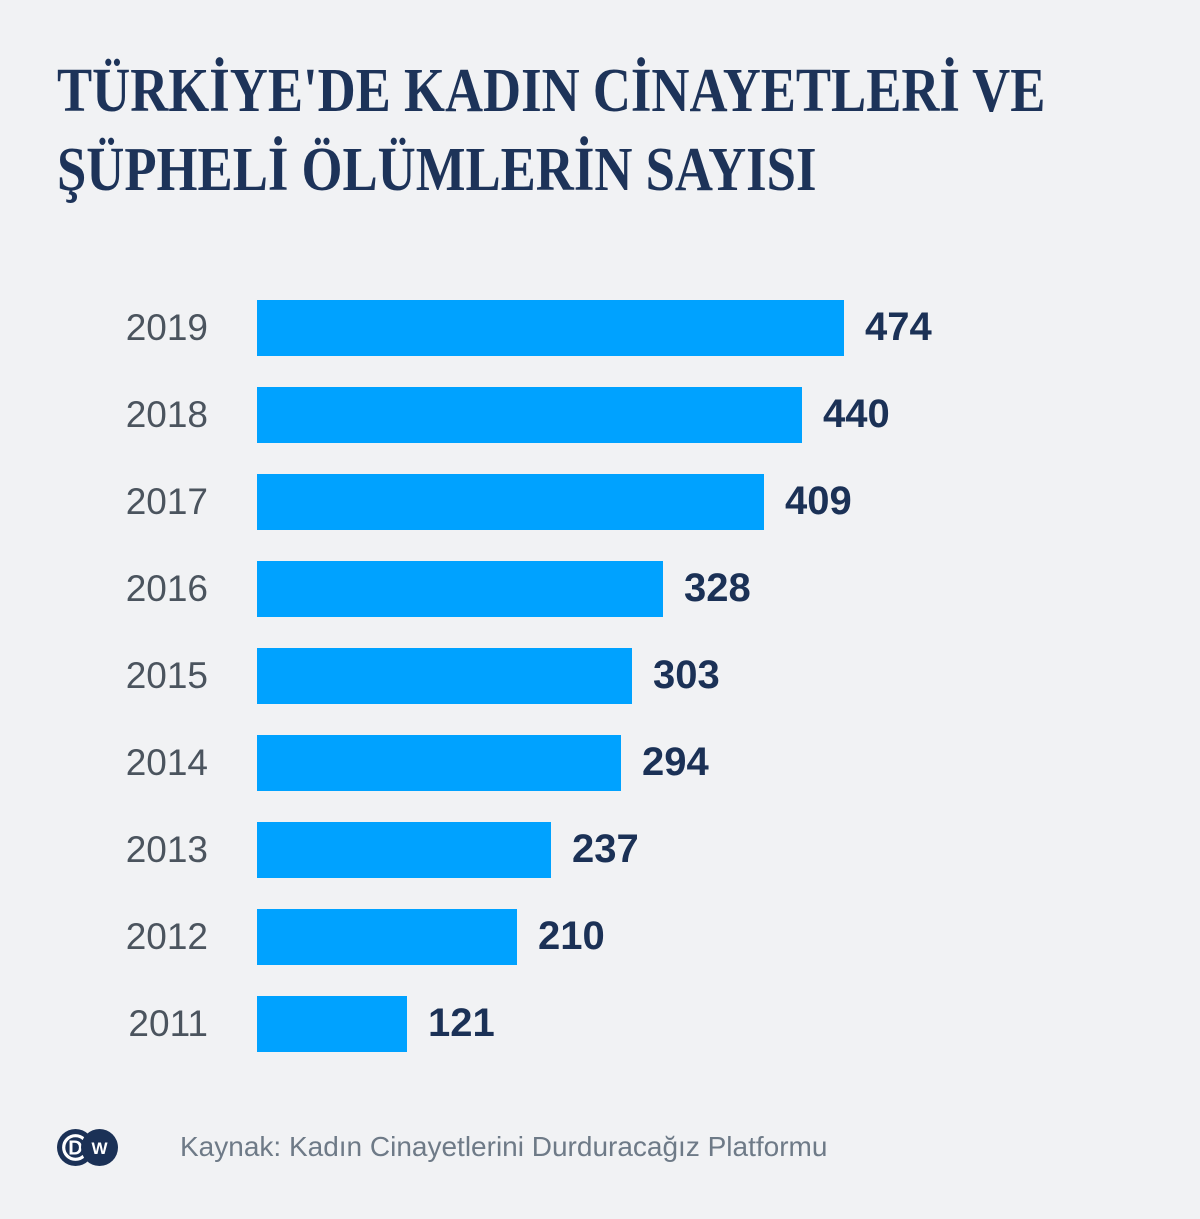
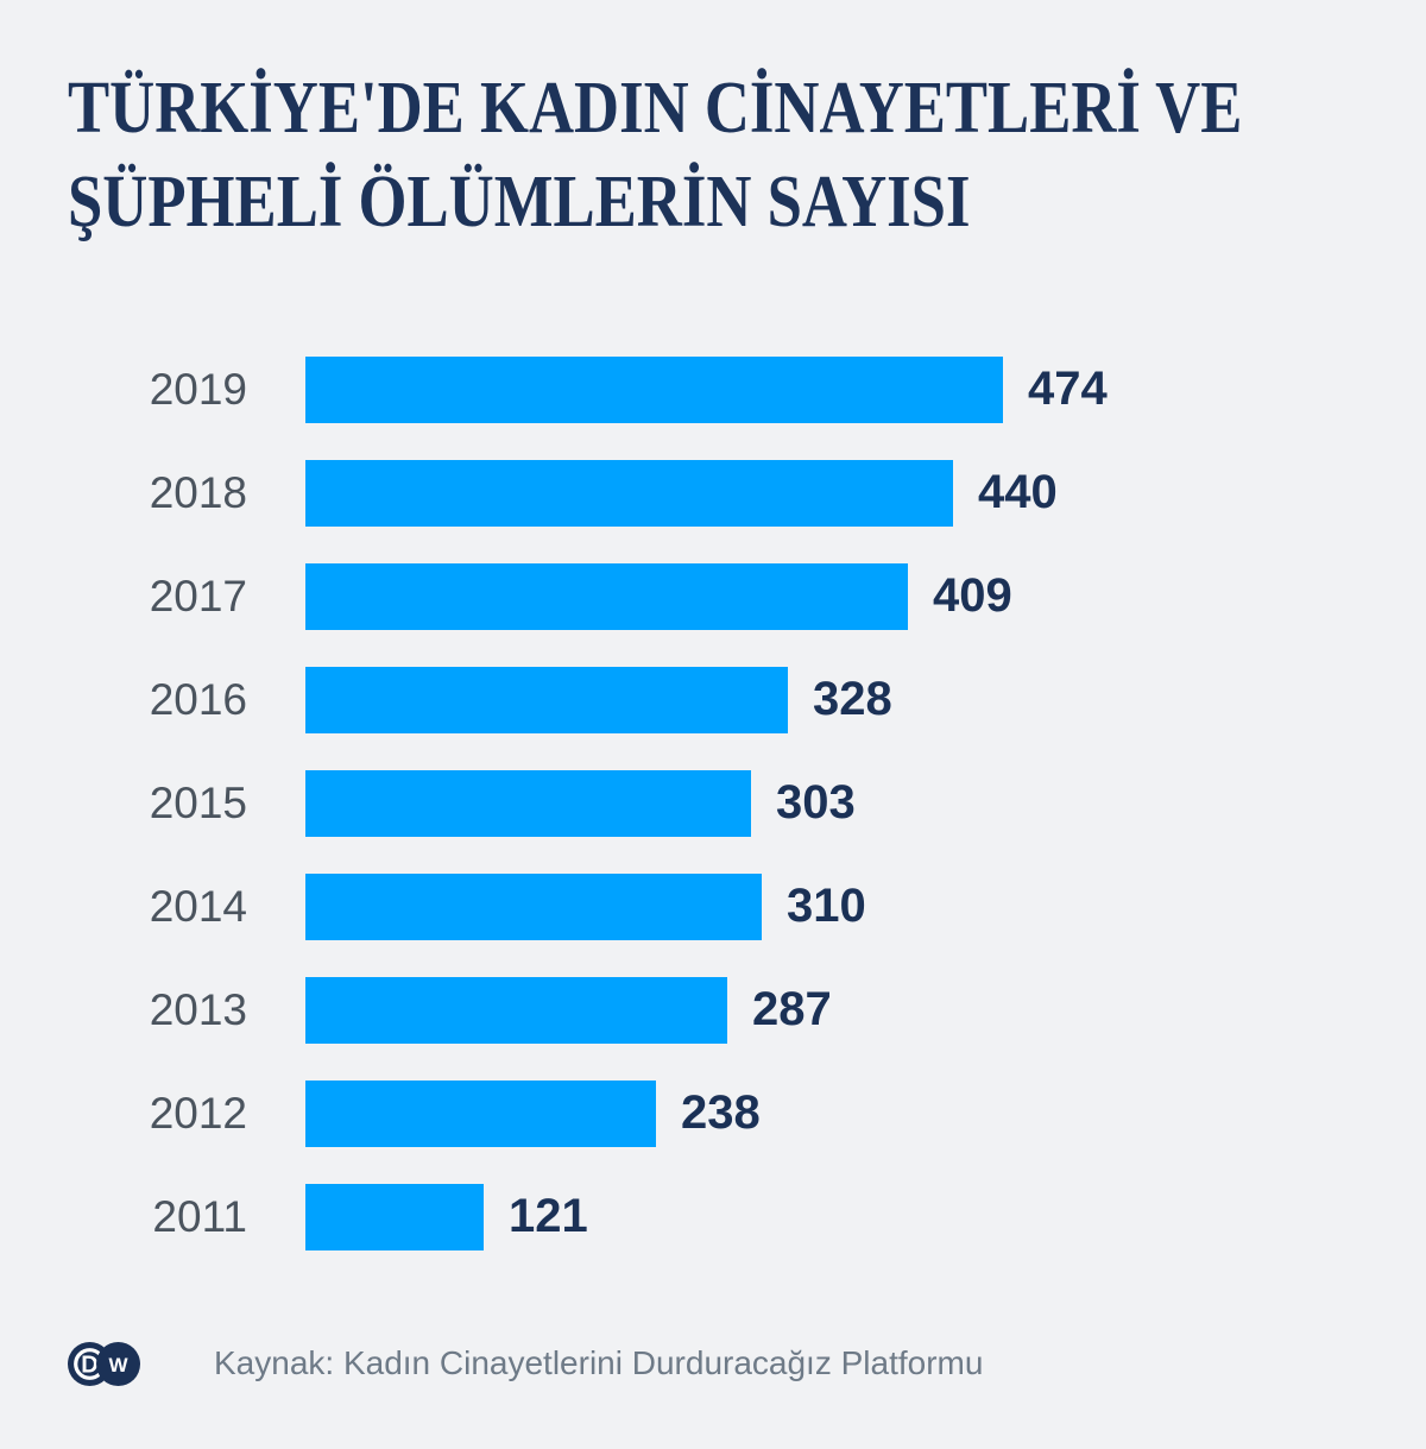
2014: 294 -> 310
2013: 237 -> 287
2012: 210 -> 238
